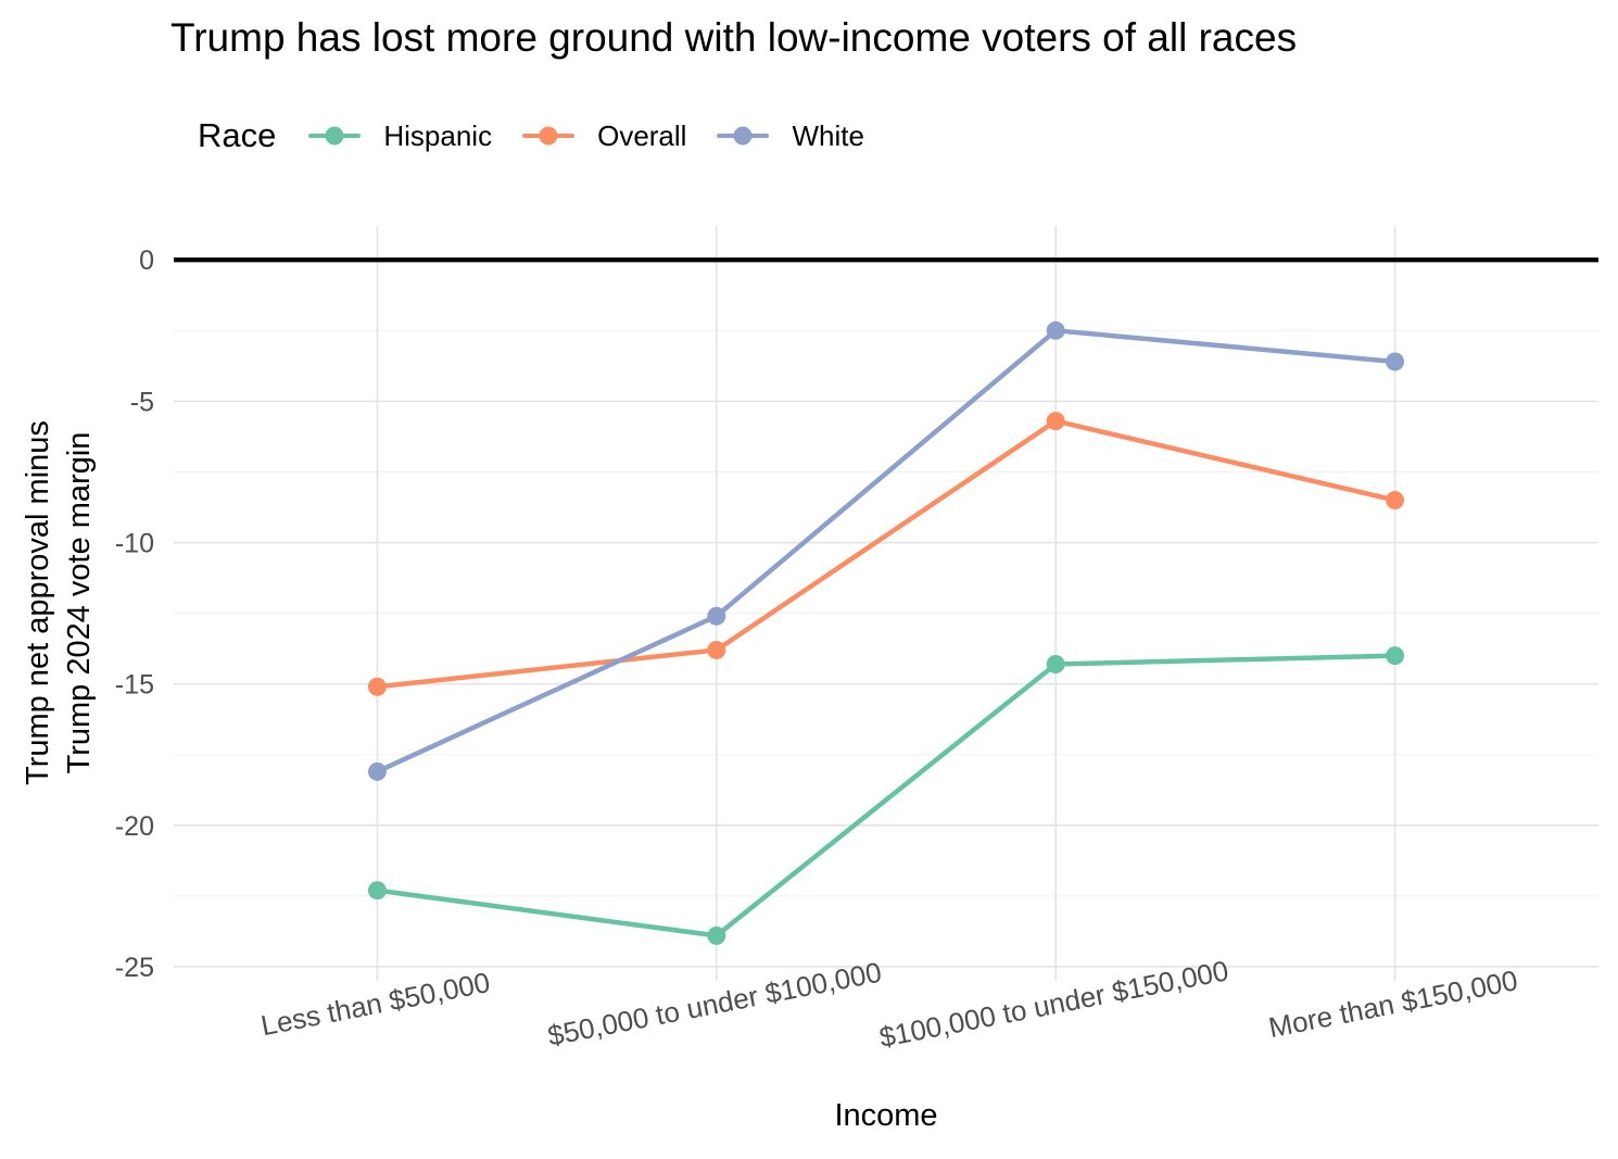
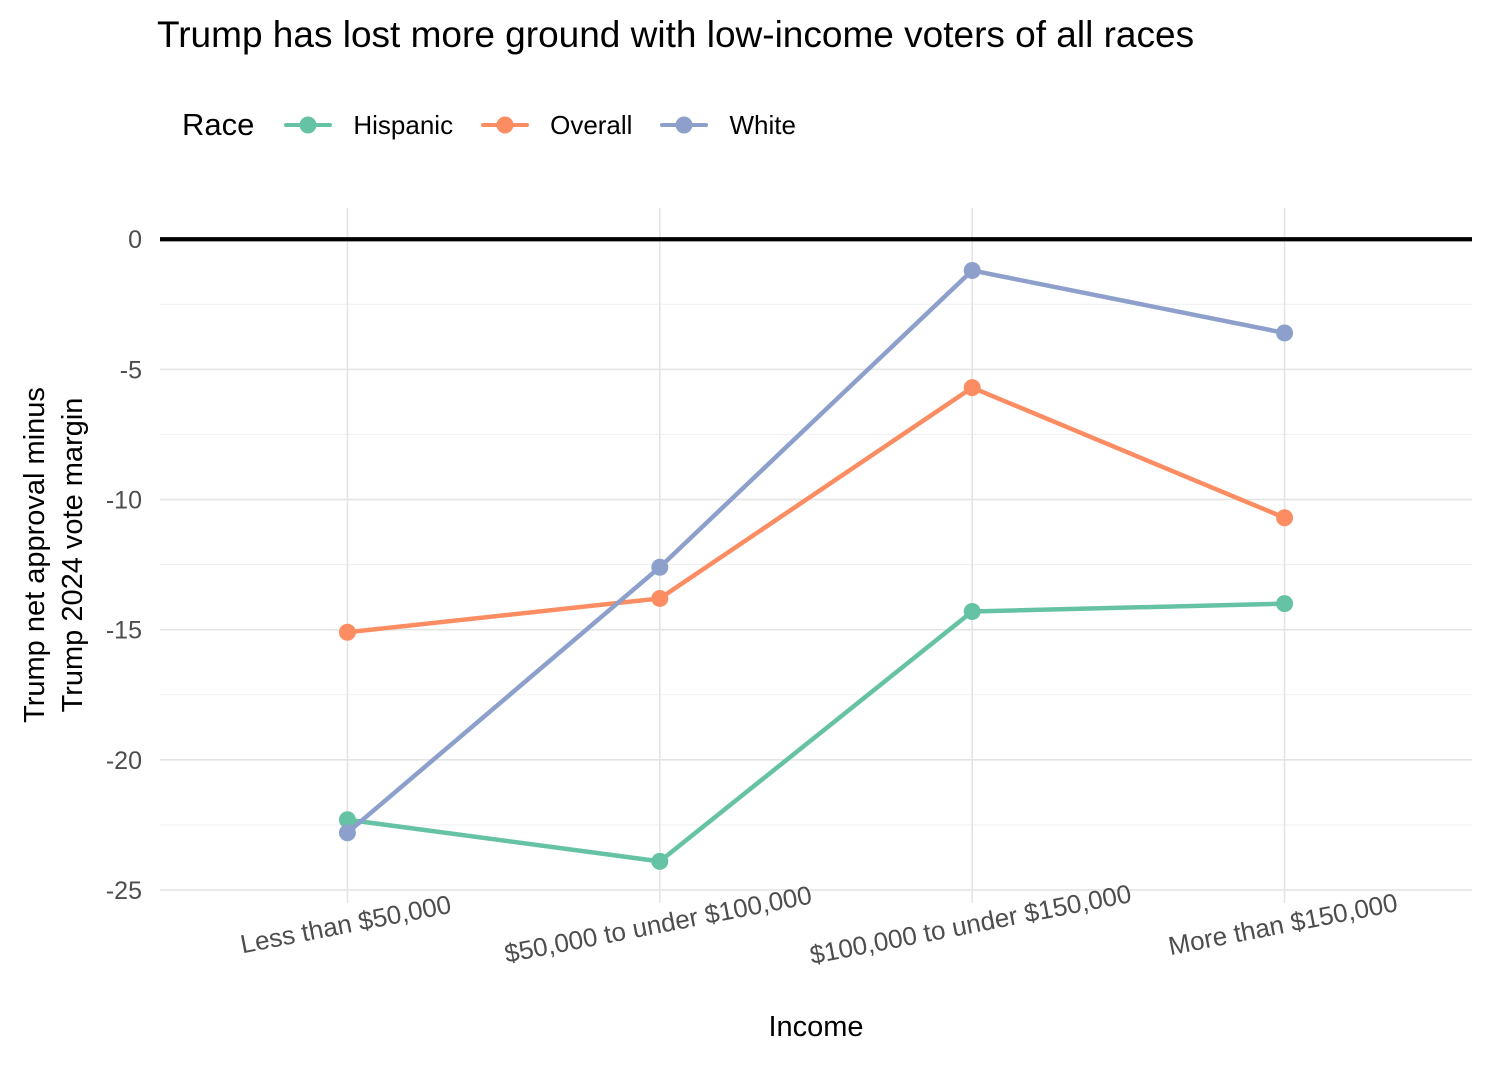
White/Less than $50,000: -18.1 -> -22.8
White/$100,000 to under $150,000: -2.5 -> -1.2
Overall/More than $150,000: -8.5 -> -10.7
